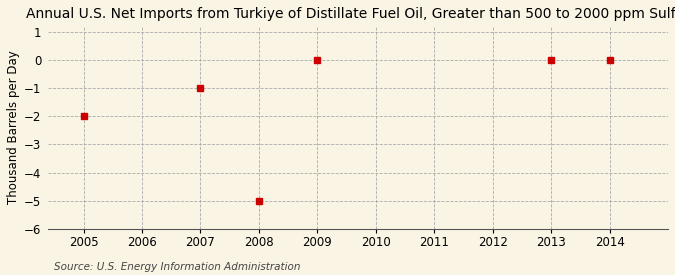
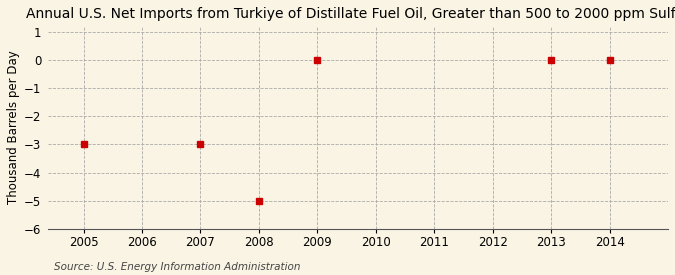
2005: -2 -> -3
2007: -1 -> -3
